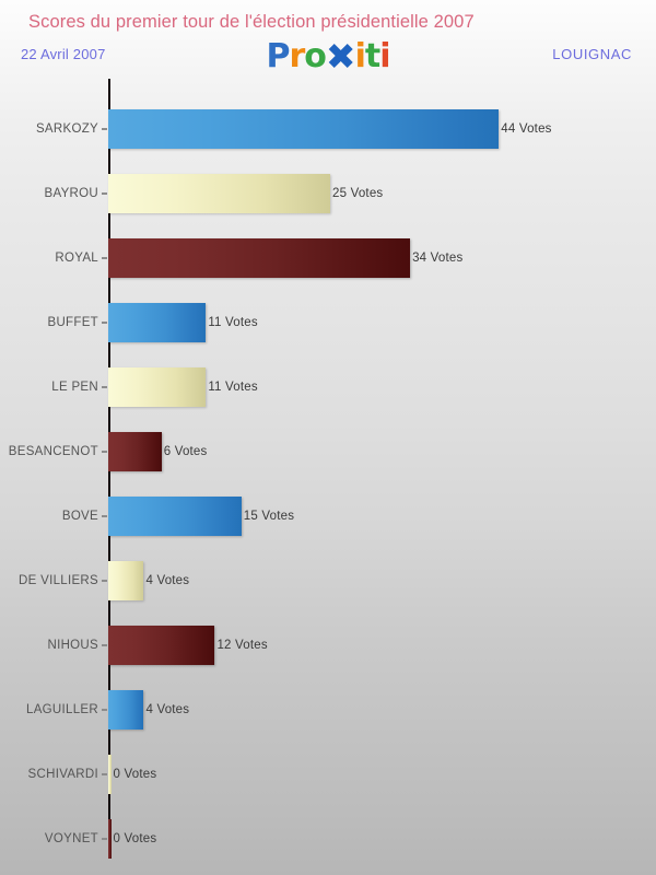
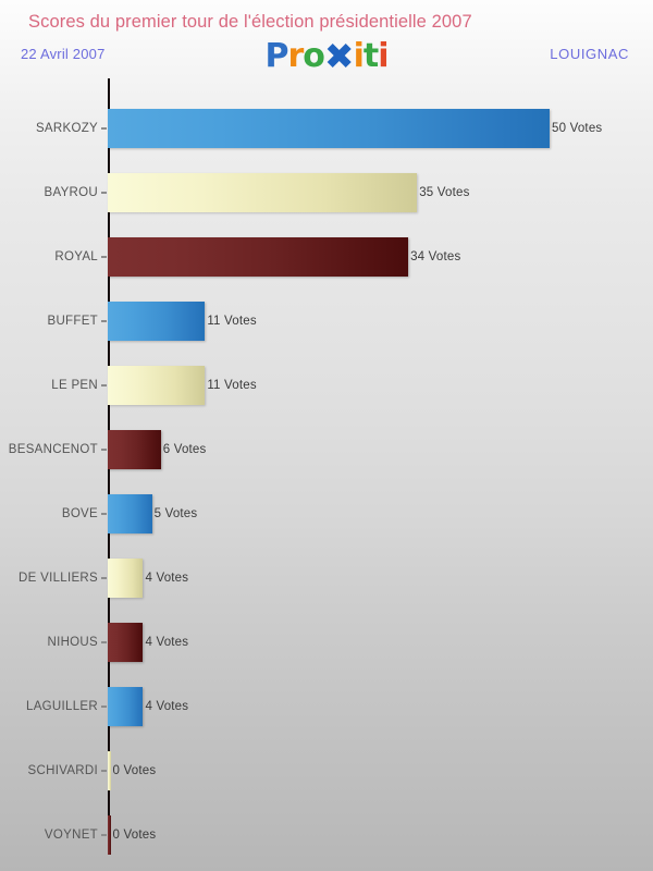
SARKOZY: 44 -> 50
BAYROU: 25 -> 35
BOVE: 15 -> 5
NIHOUS: 12 -> 4
